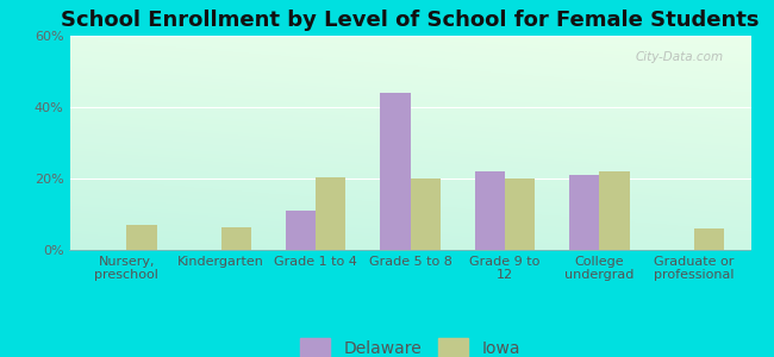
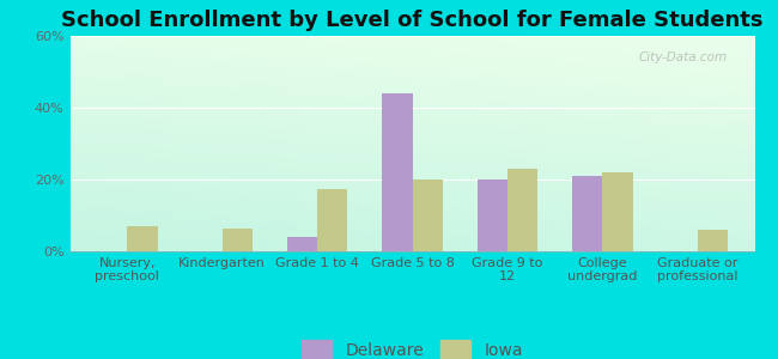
Delaware/Grade 1 to 4: 11% -> 4%
Iowa/Grade 1 to 4: 20.5% -> 17.5%
Delaware/Grade 9 to 12: 22% -> 20%
Iowa/Grade 9 to 12: 20.0% -> 23.0%
